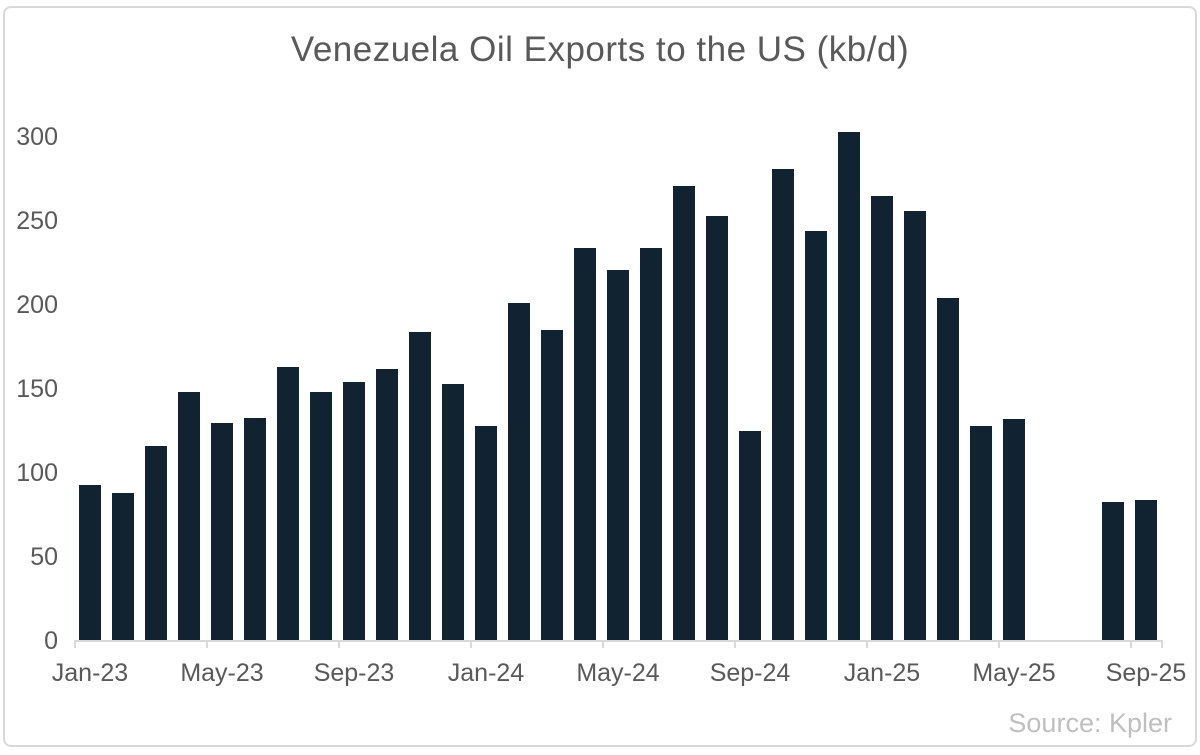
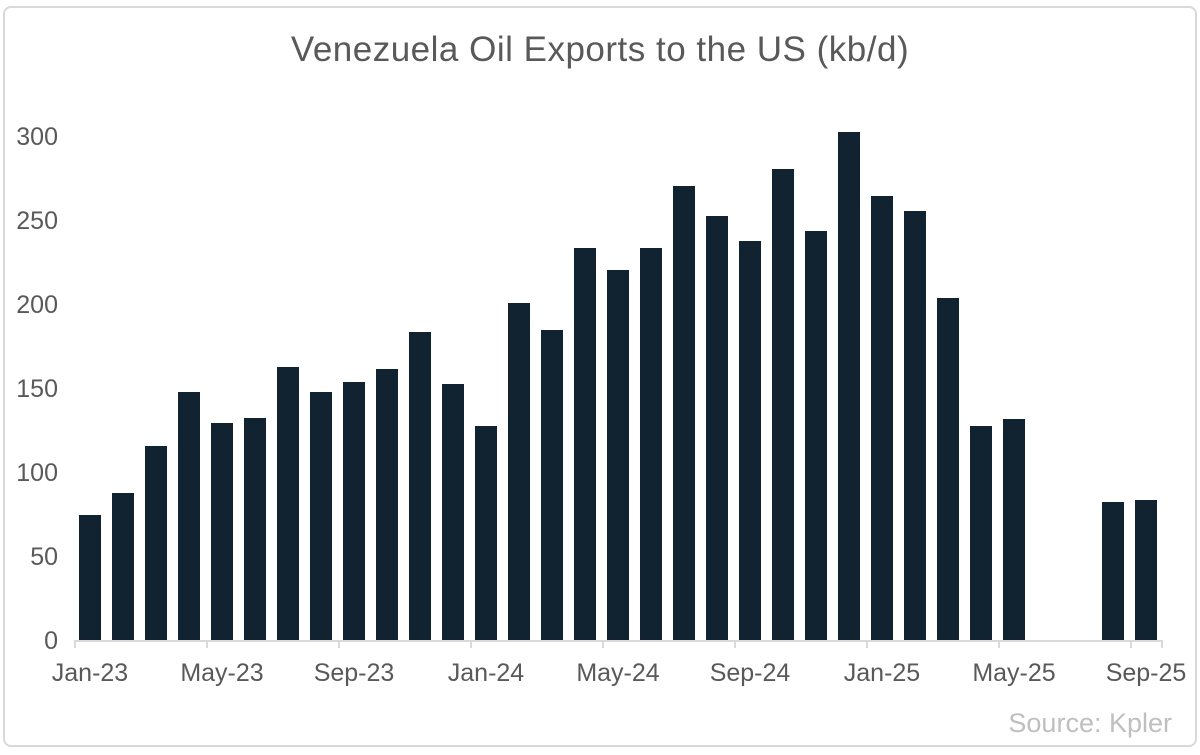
Jan-23: 93 -> 75
Sep-24: 125 -> 238
